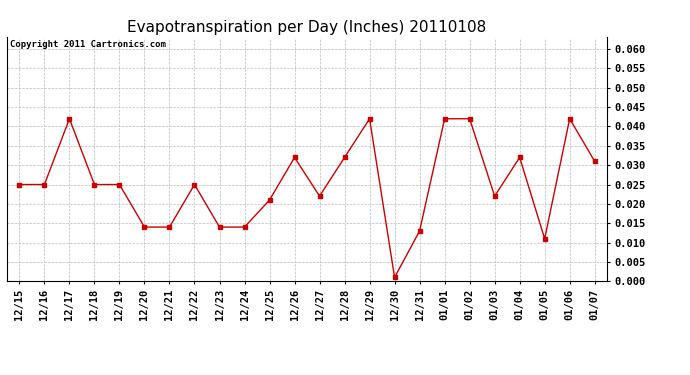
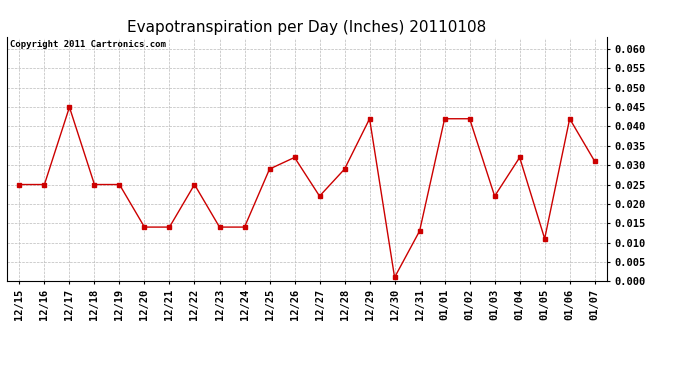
12/17: 0.042 -> 0.045
12/25: 0.021 -> 0.029
12/28: 0.032 -> 0.029
